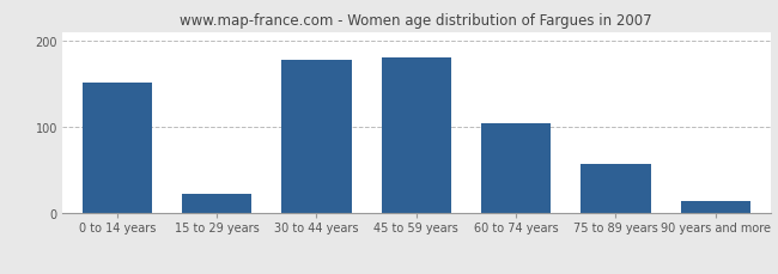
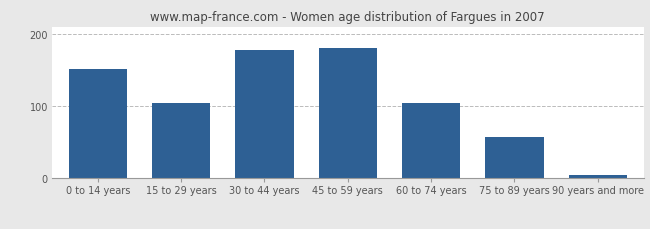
15 to 29 years: 22 -> 104
90 years and more: 14 -> 5
